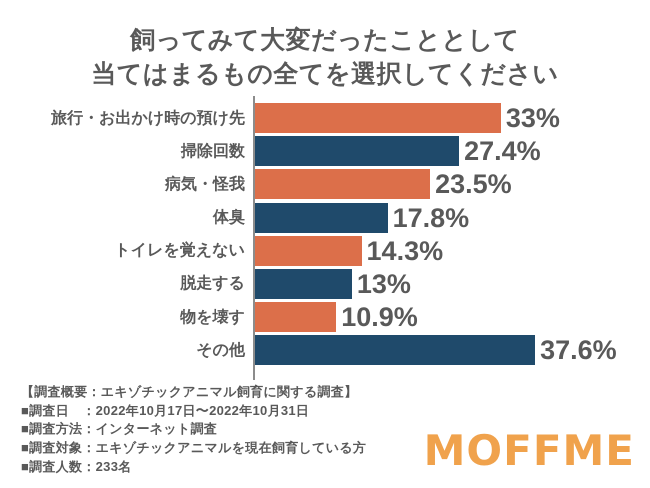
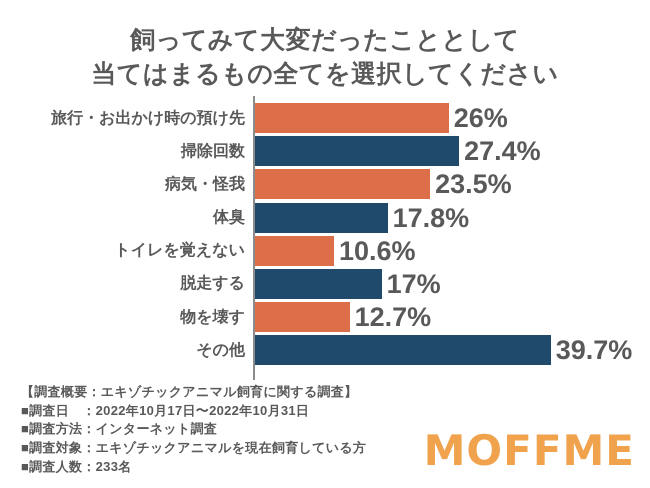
旅行・お出かけ時の預け先: 33% -> 26%
トイレを覚えない: 14.3% -> 10.6%
脱走する: 13% -> 17%
物を壊す: 10.9% -> 12.7%
その他: 37.6% -> 39.7%
